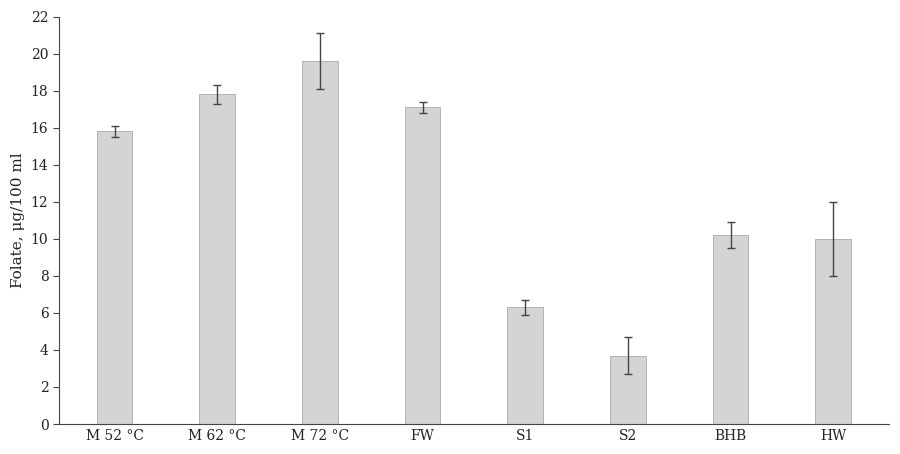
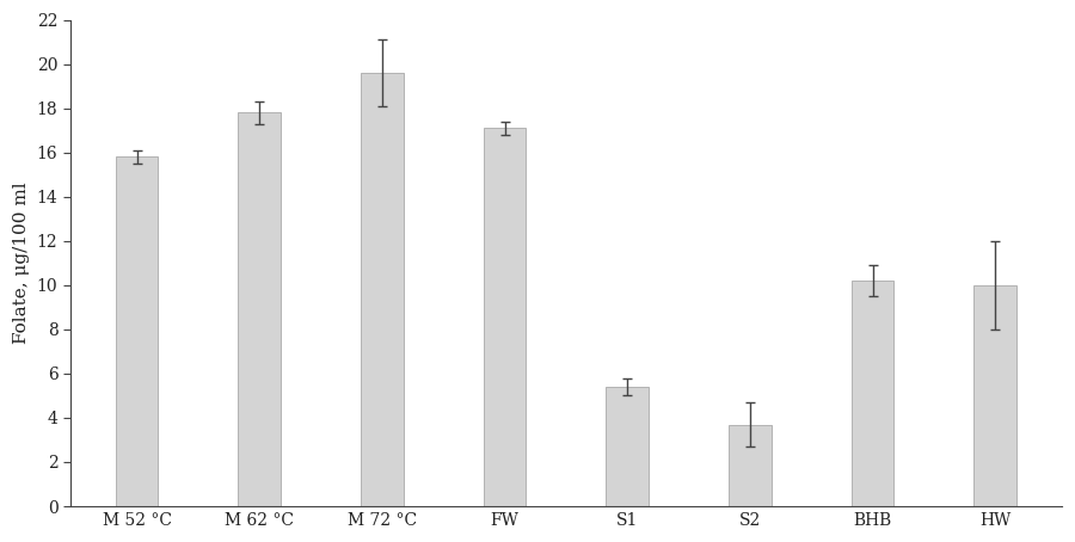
S1: 6.3 -> 5.4
